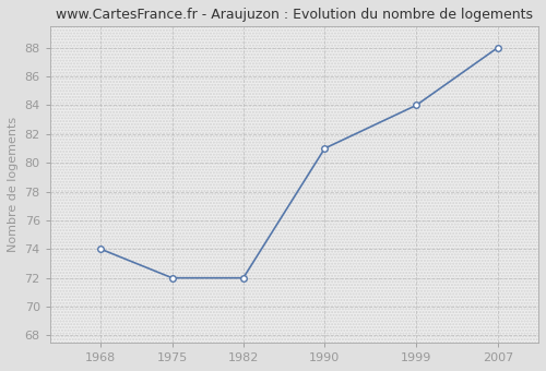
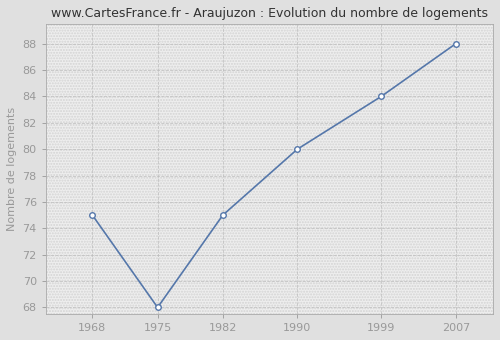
1968: 74 -> 75
1975: 72 -> 68
1982: 72 -> 75
1990: 81 -> 80
